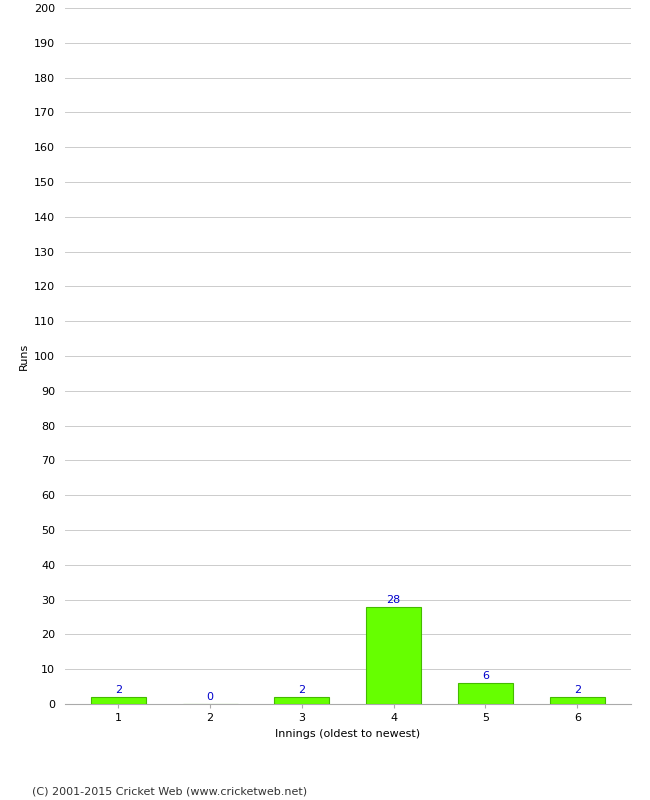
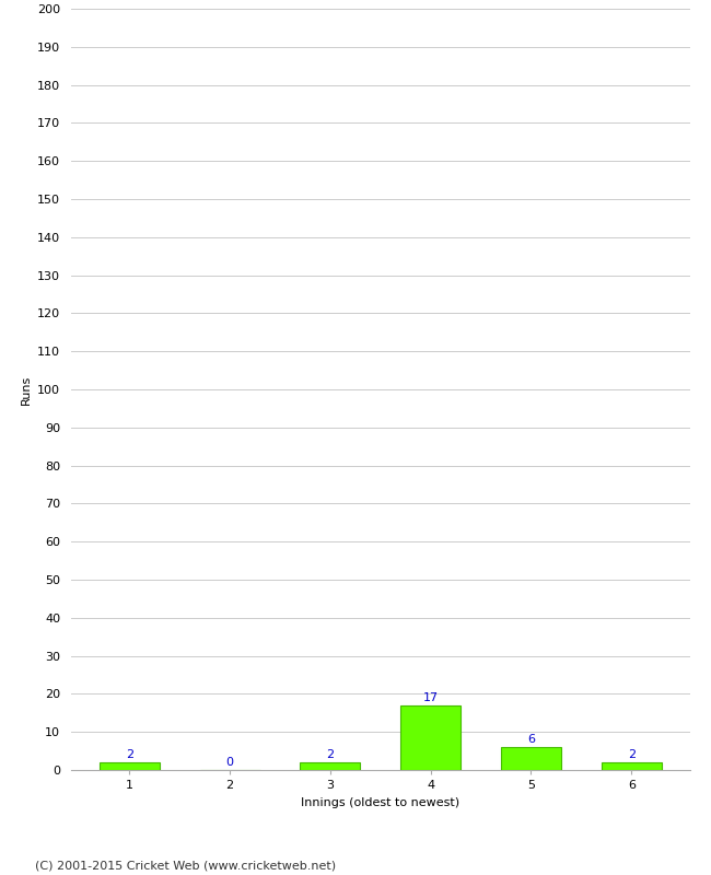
4: 28 -> 17
